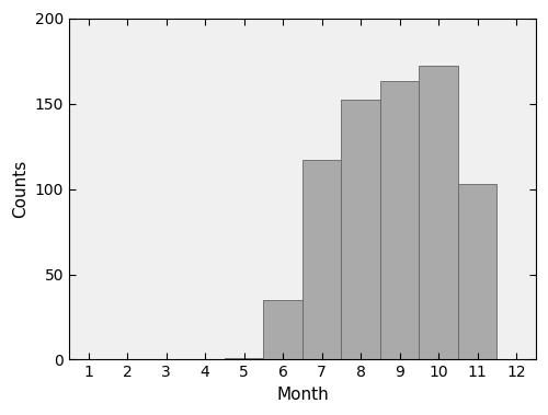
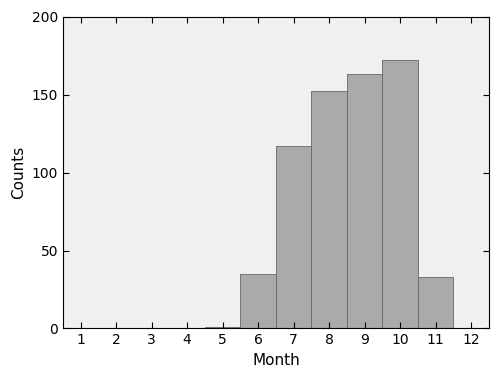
11: 103 -> 33
